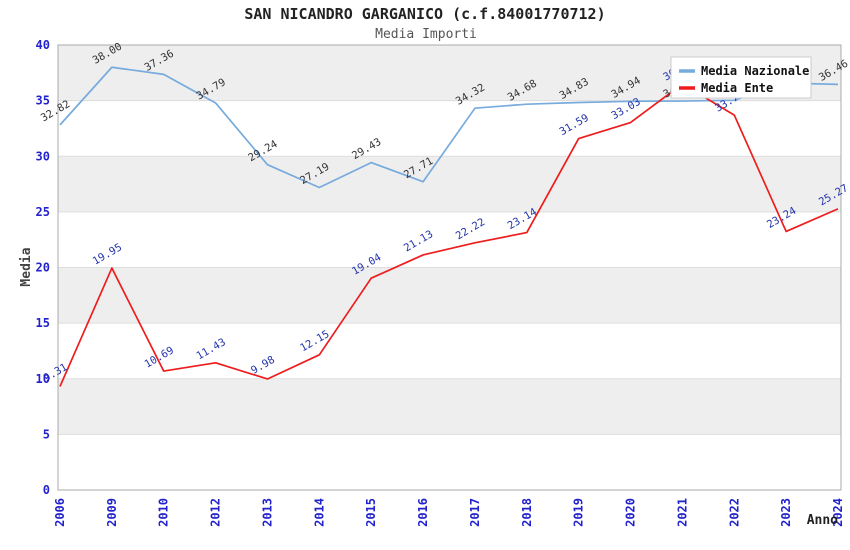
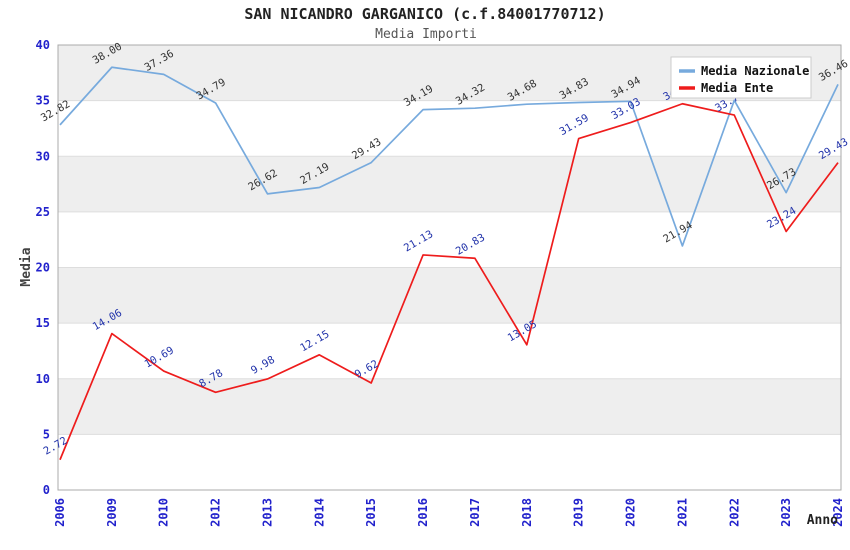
Media Ente/2006: 9.31 -> 2.72
Media Ente/2009: 19.95 -> 14.06
Media Ente/2012: 11.43 -> 8.78
Media Nazionale/2013: 29.24 -> 26.62
Media Ente/2015: 19.04 -> 9.62
Media Nazionale/2016: 27.71 -> 34.19
Media Ente/2017: 22.22 -> 20.83
Media Ente/2018: 23.14 -> 13.05
Media Nazionale/2021: 34.96 -> 21.94
Media Ente/2021: 36.50 -> 34.72
Media Nazionale/2023: 36.58 -> 26.73
Media Ente/2024: 25.27 -> 29.43
